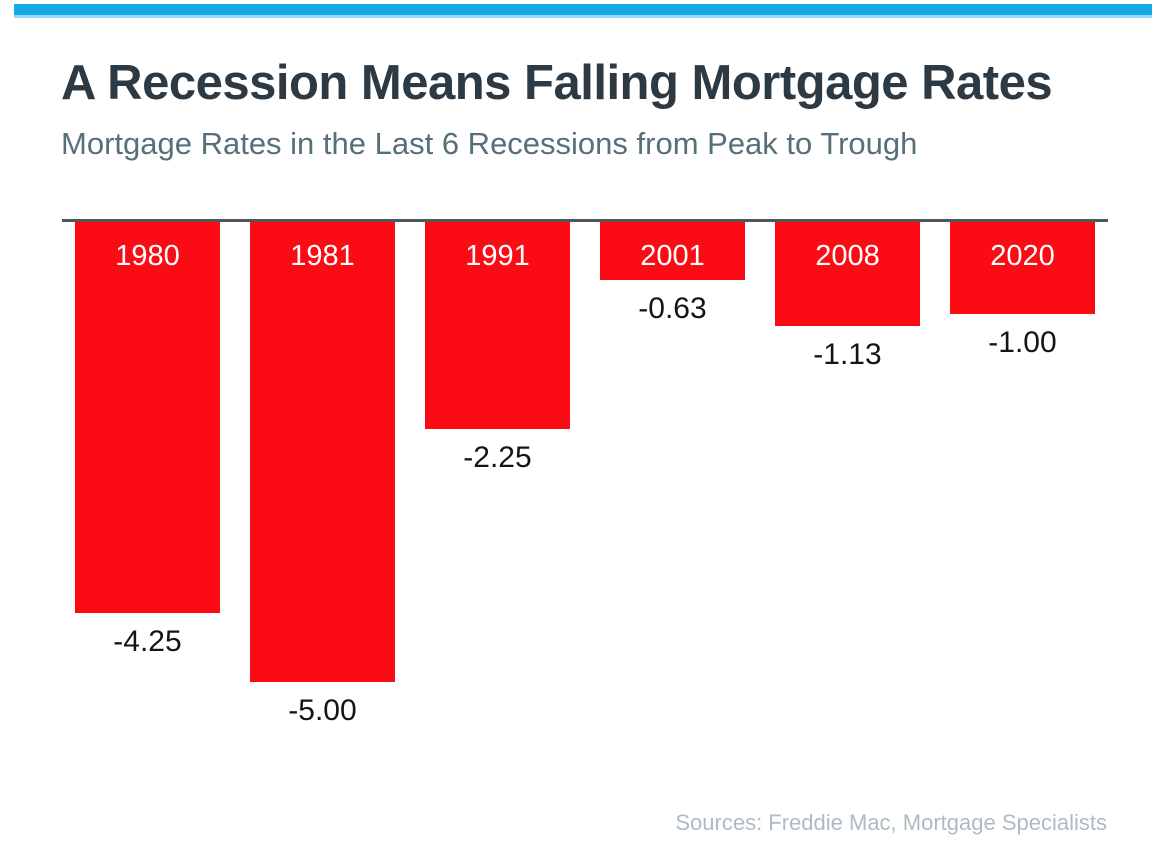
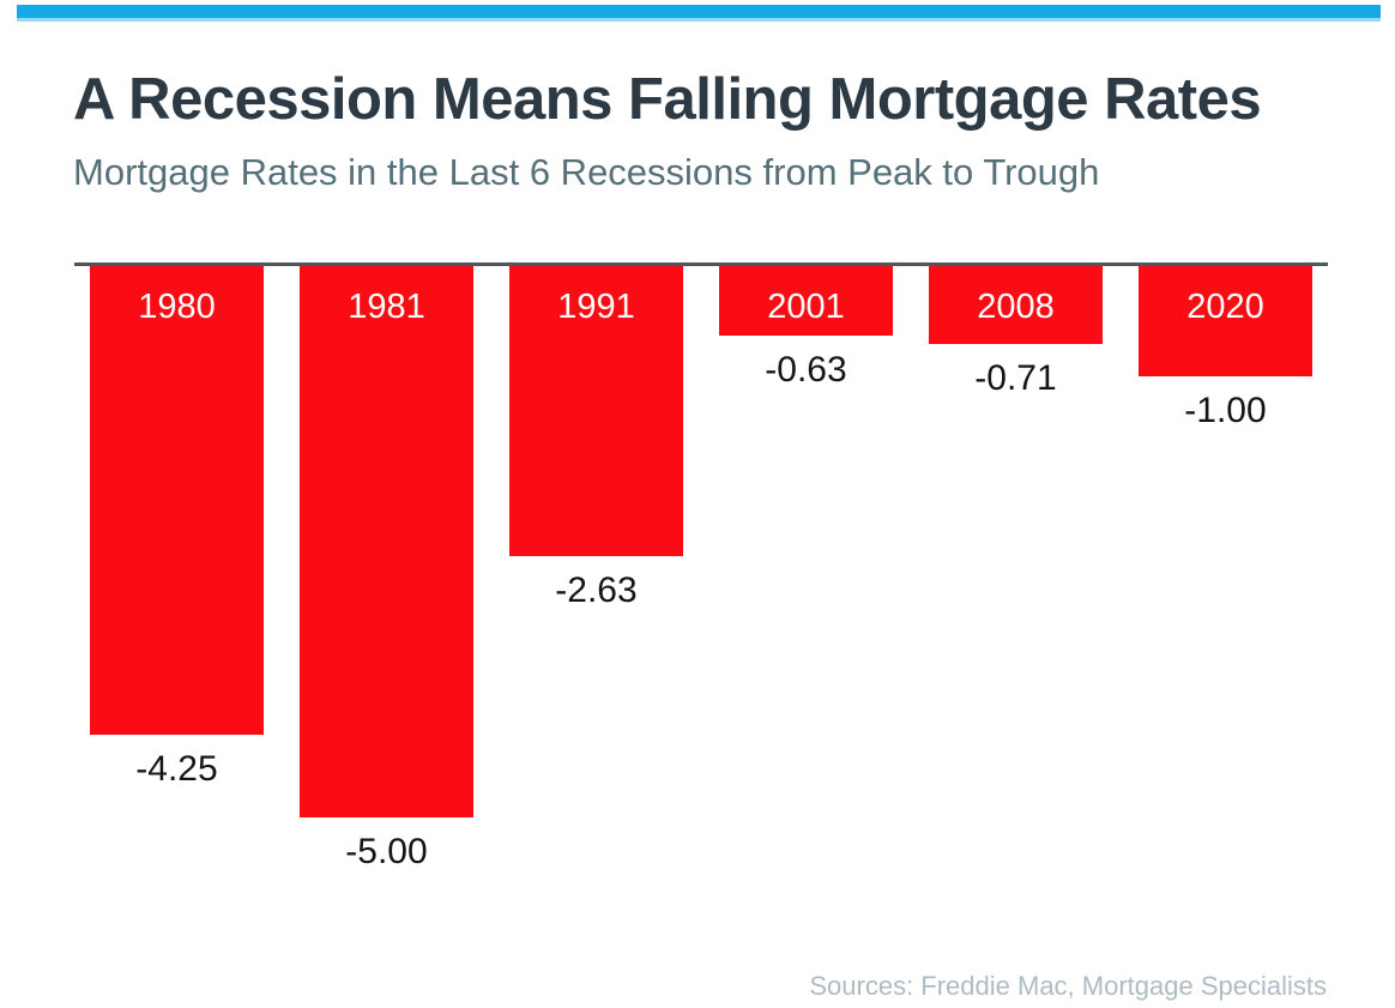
1991: -2.25 -> -2.63
2008: -1.13 -> -0.71
